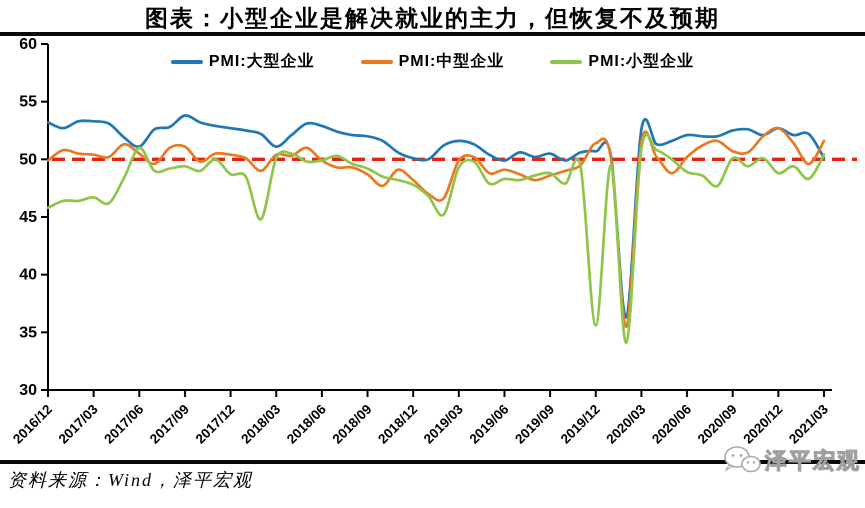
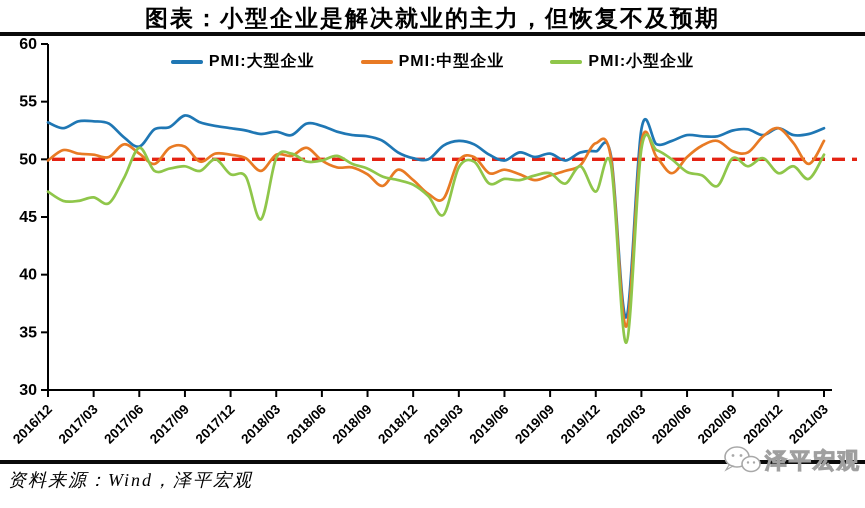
PMI:小型企业/2016/12: 45.8 -> 47.2
PMI:大型企业/2018/03: 51.1 -> 52.4
PMI:小型企业/2019/12: 35.6 -> 47.2
PMI:大型企业/2021/03: 50.1 -> 52.7
